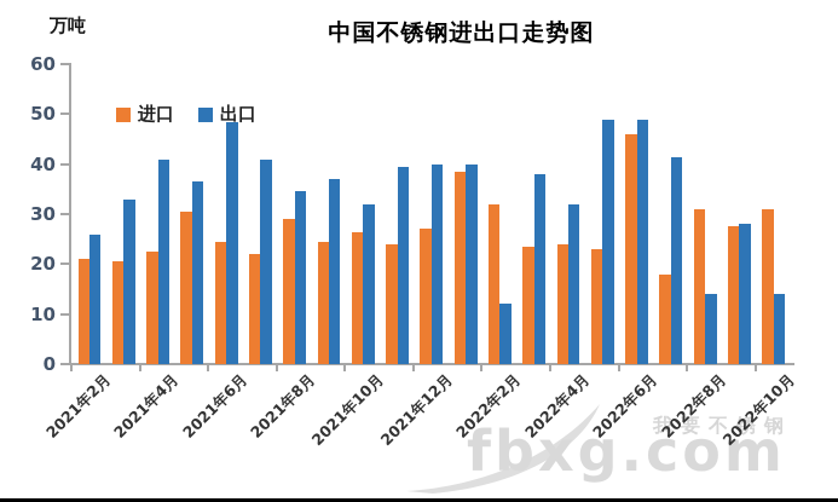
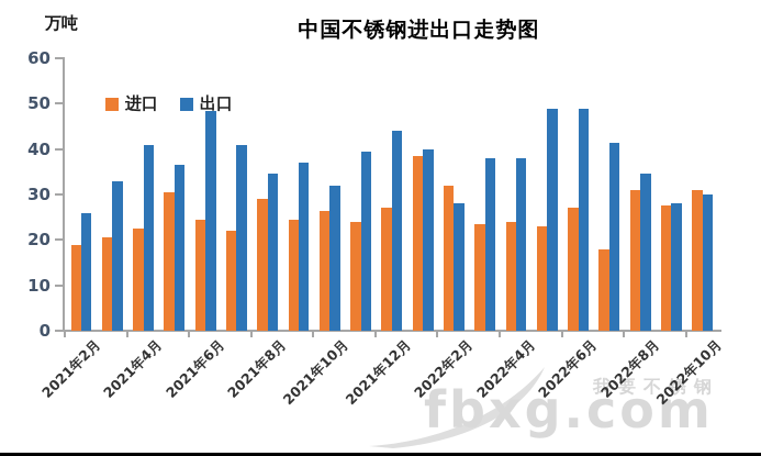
进口/2021年2月: 21 -> 19
出口/2021年12月: 40 -> 44
出口/2022年2月: 12 -> 28
出口/2022年4月: 32 -> 38
进口/2022年6月: 46 -> 27
出口/2022年8月: 14 -> 34
出口/2022年10月: 14 -> 30
